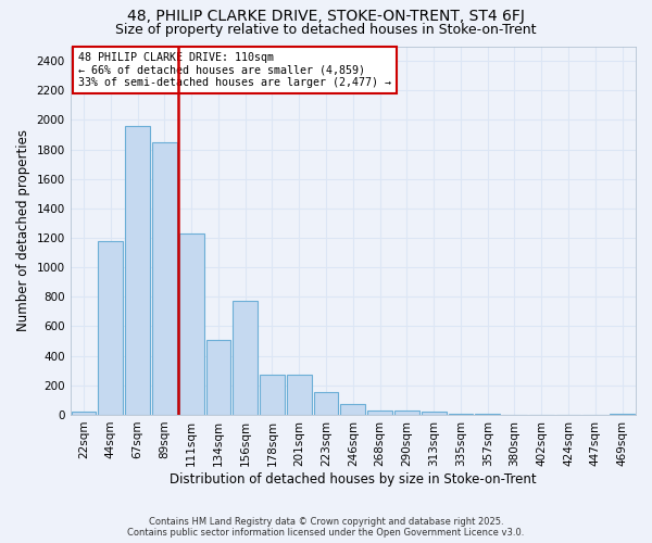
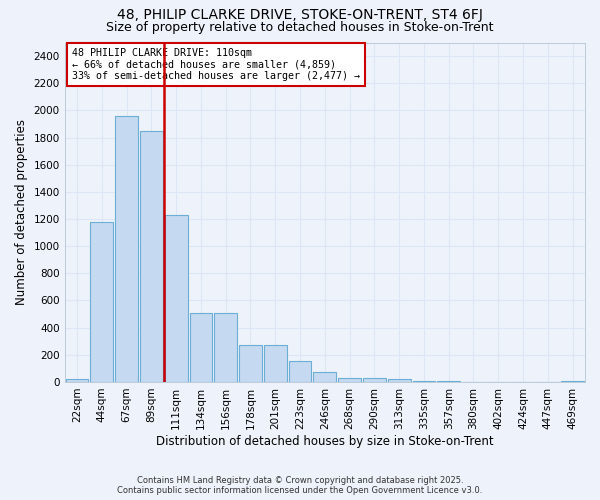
156sqm: 770 -> 510
